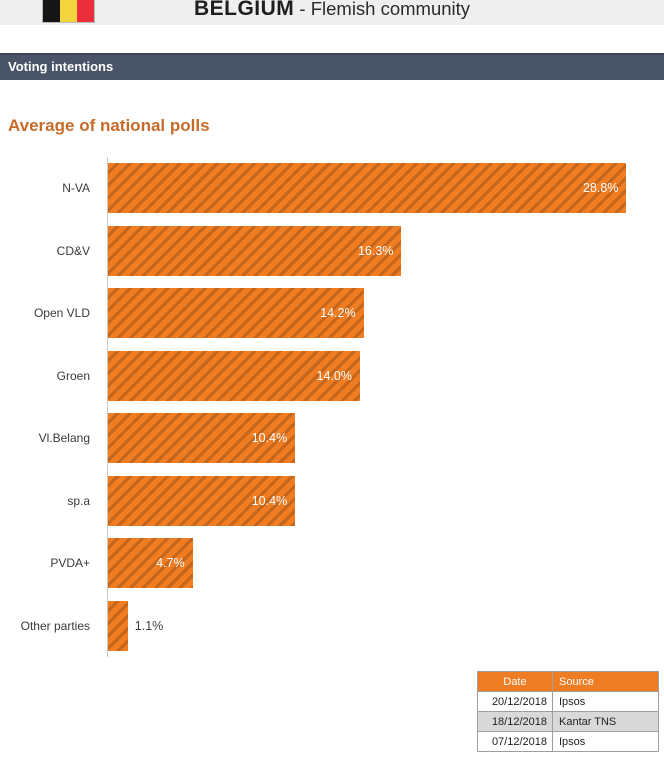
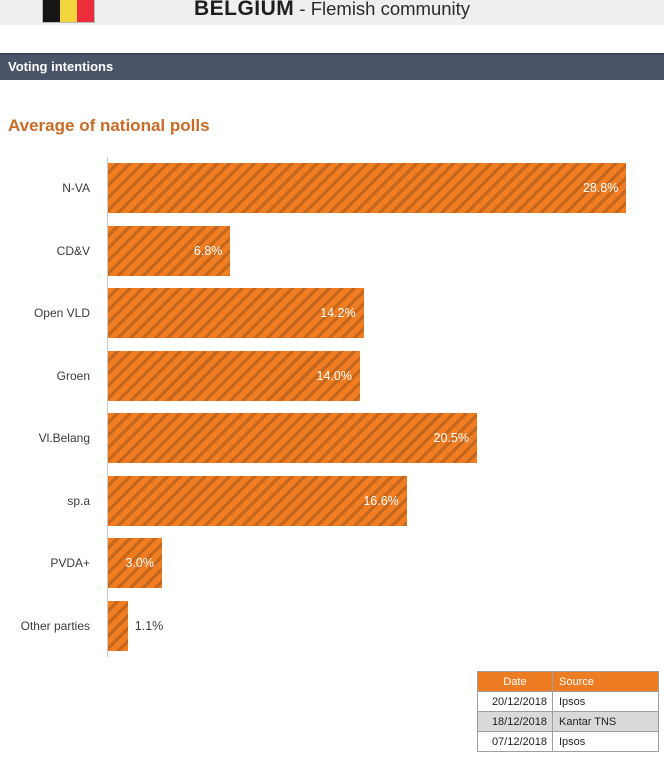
CD&V: 16.3% -> 6.8%
Vl.Belang: 10.4% -> 20.5%
sp.a: 10.4% -> 16.6%
PVDA+: 4.7% -> 3.0%
